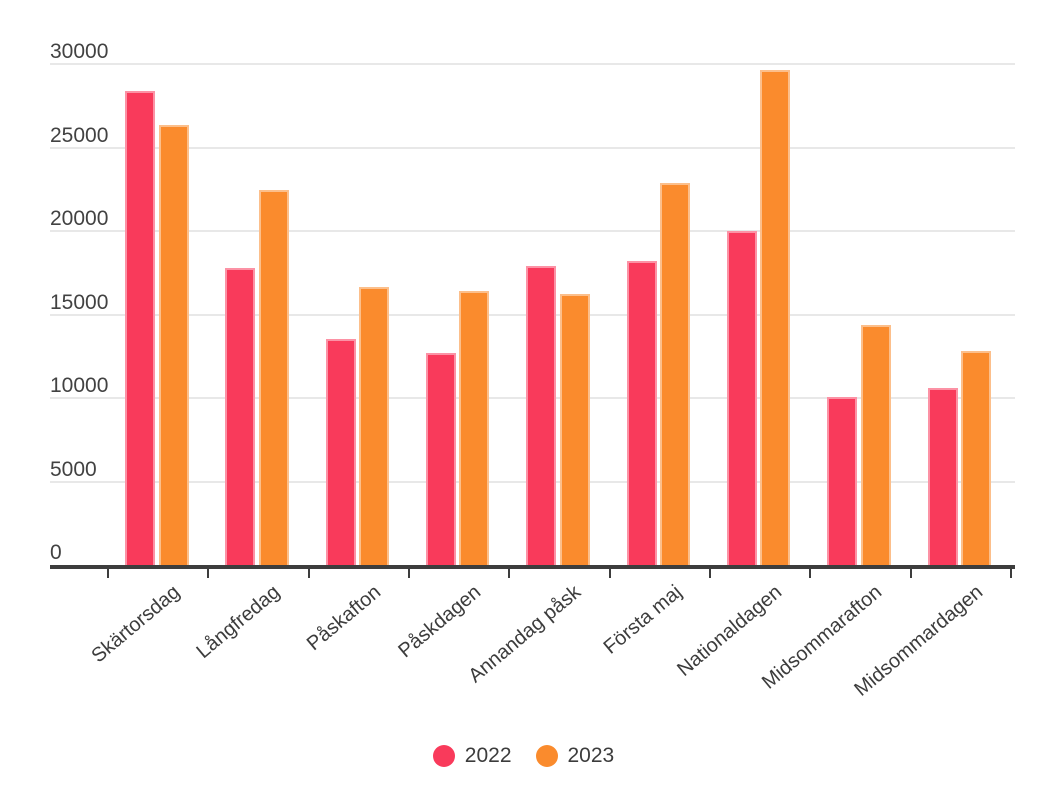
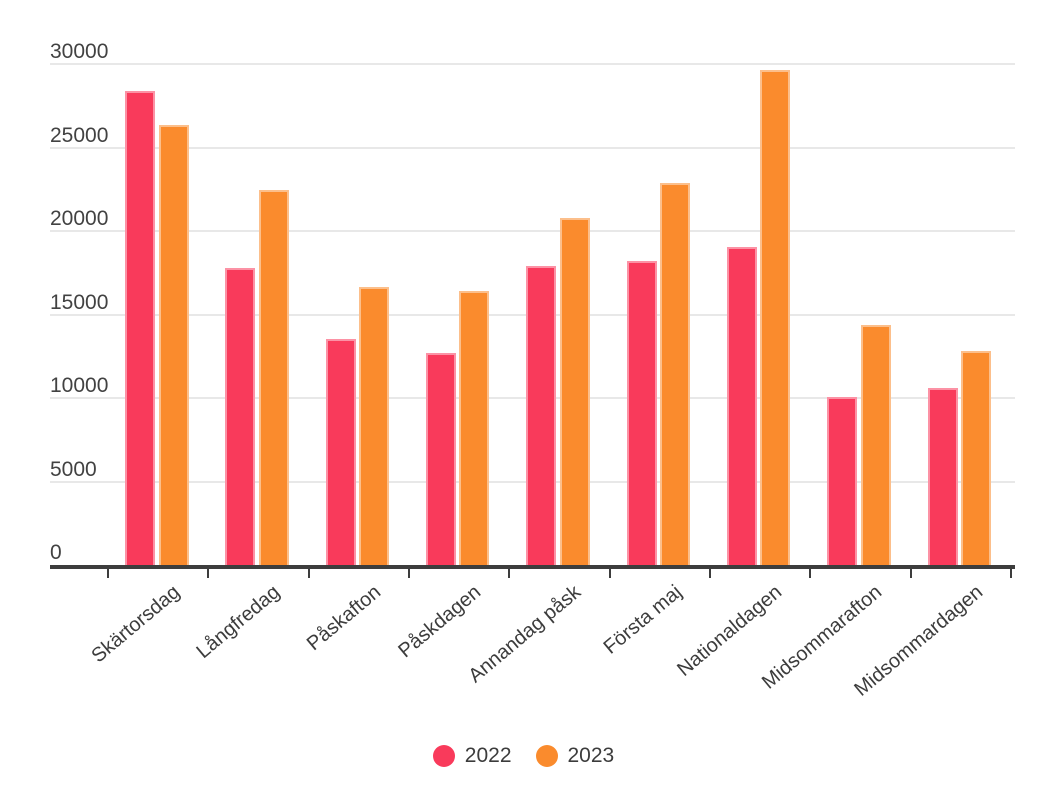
2023/Annandag påsk: 16200 -> 20800
2022/Nationaldagen: 20000 -> 19000
